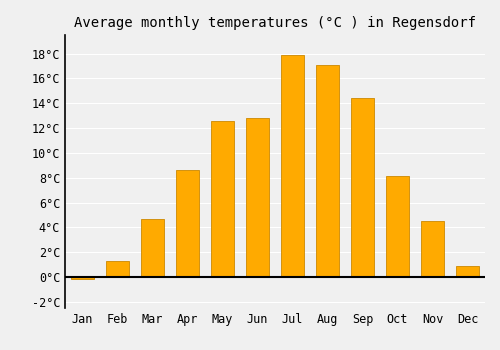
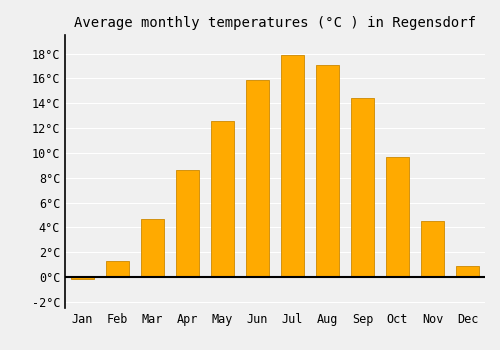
Jun: 12.8°C -> 15.9°C
Oct: 8.1°C -> 9.7°C
